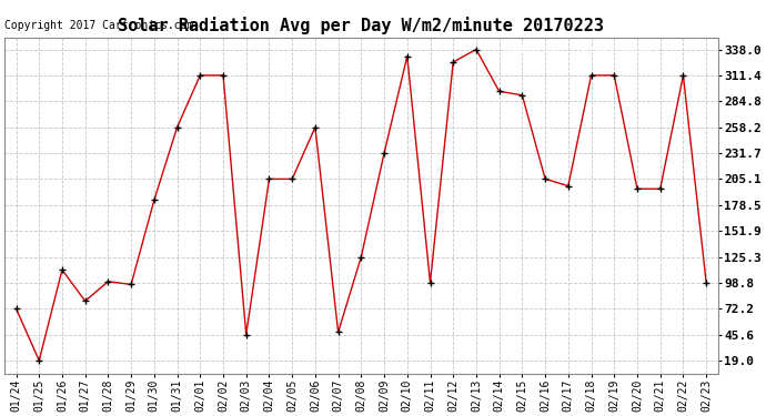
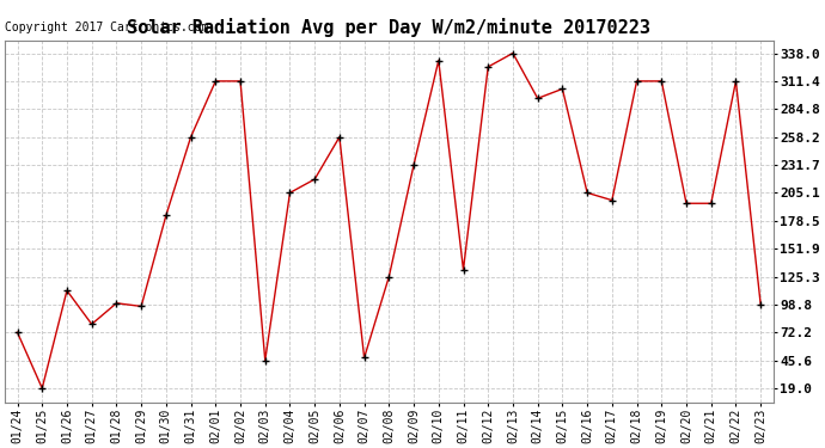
02/05: 205 -> 218
02/11: 99 -> 132
02/15: 291 -> 304
